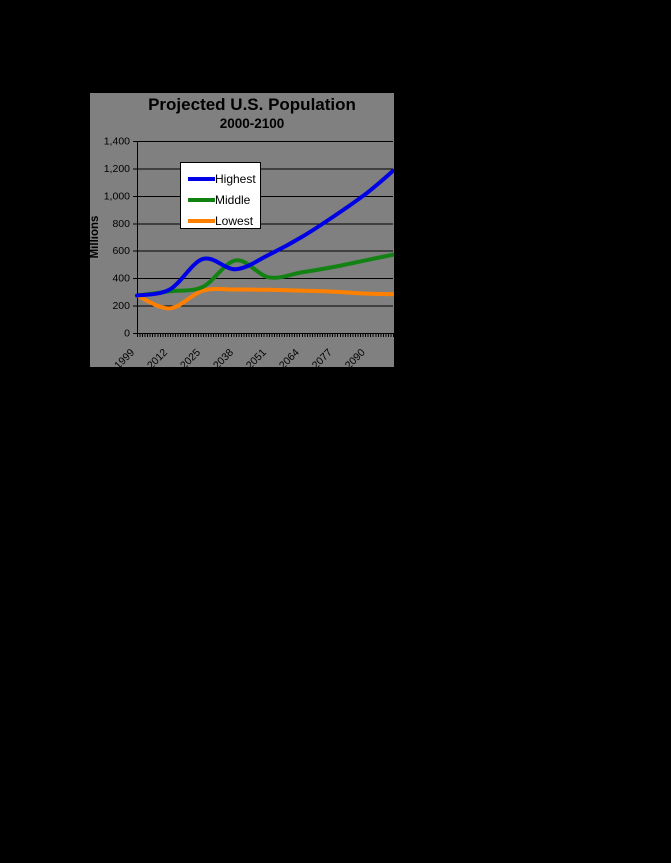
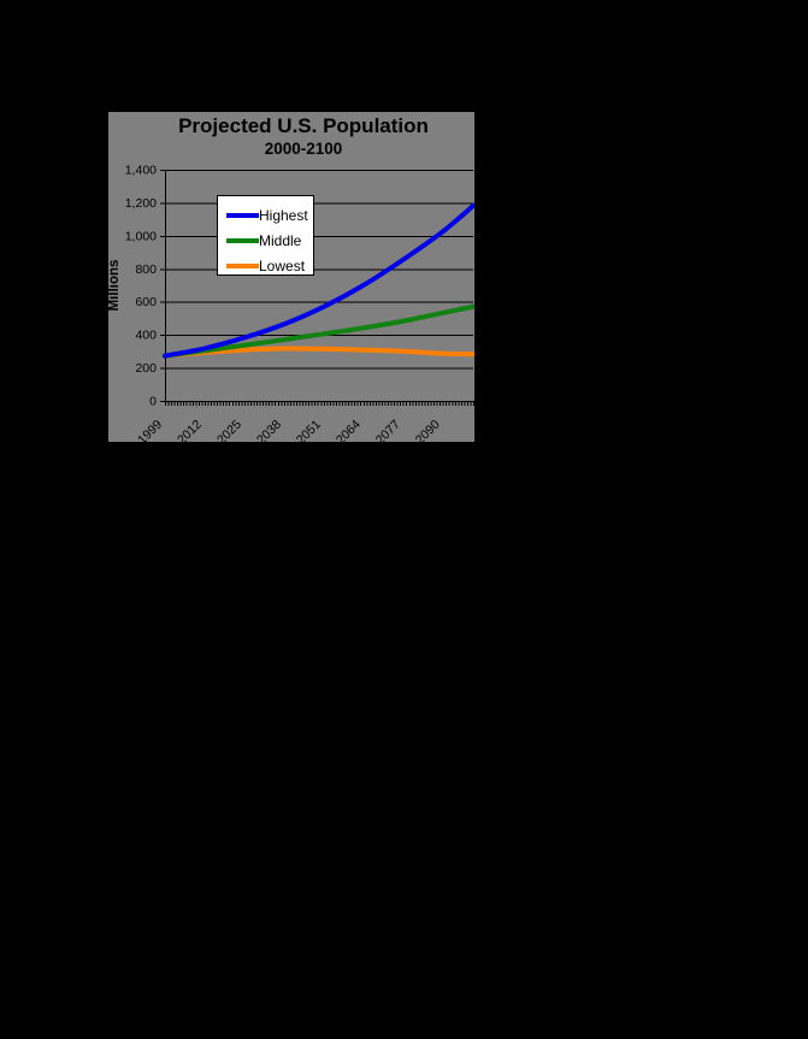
Lowest/2012: 180 -> 290
Highest/2025: 540 -> 380
Middle/2038: 530 -> 370
